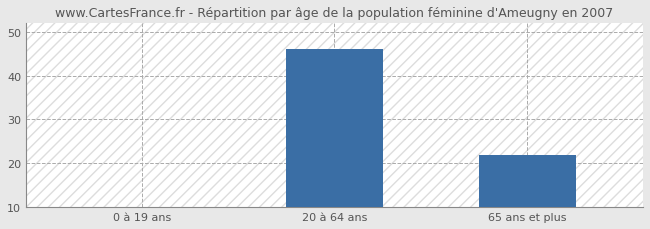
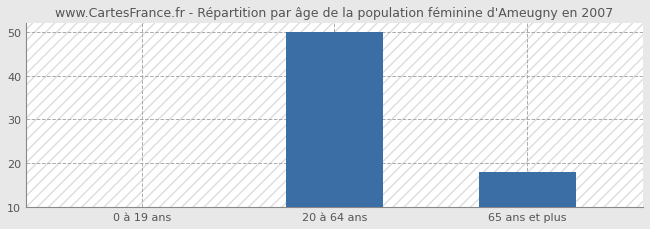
20 à 64 ans: 46 -> 50
65 ans et plus: 22 -> 18
